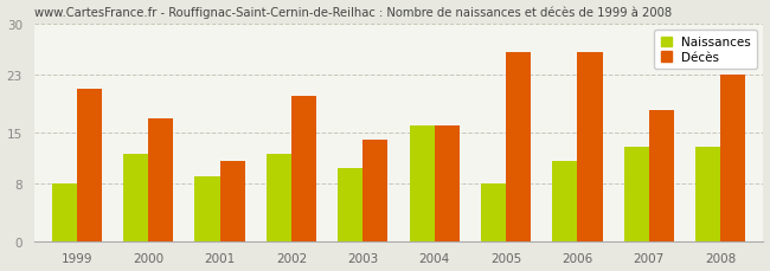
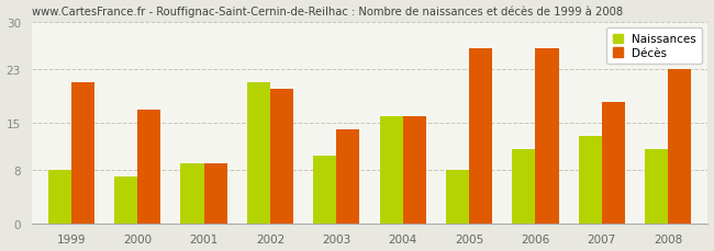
Naissances/2000: 12 -> 7
Décès/2001: 11 -> 9
Naissances/2002: 12 -> 21
Naissances/2008: 13 -> 11
